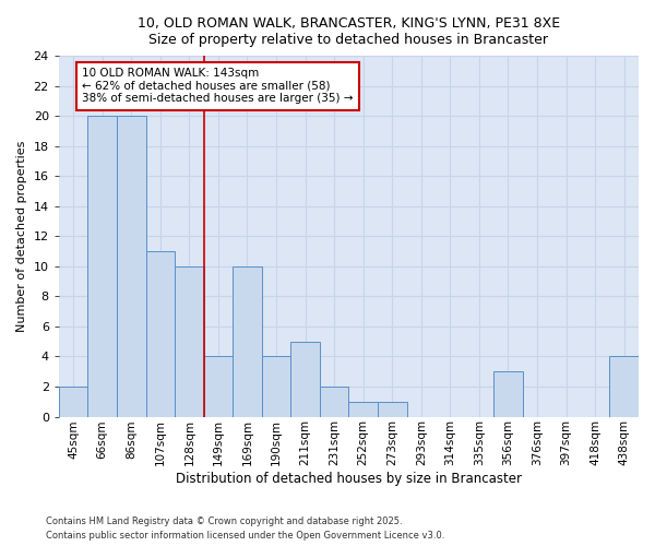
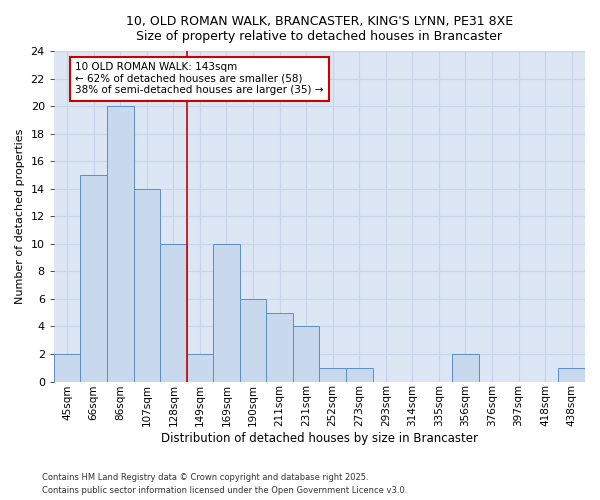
66sqm: 20 -> 15
107sqm: 11 -> 14
149sqm: 4 -> 2
190sqm: 4 -> 6
231sqm: 2 -> 4
356sqm: 3 -> 2
438sqm: 4 -> 1
